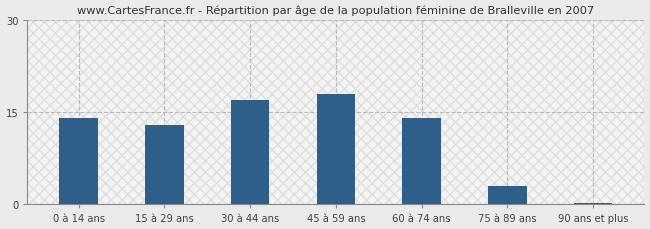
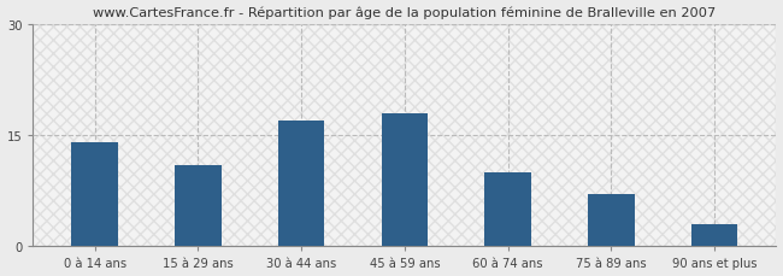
15 à 29 ans: 13.0 -> 11.0
60 à 74 ans: 14.0 -> 10.0
75 à 89 ans: 3.0 -> 7.0
90 ans et plus: 0.3 -> 3.0
